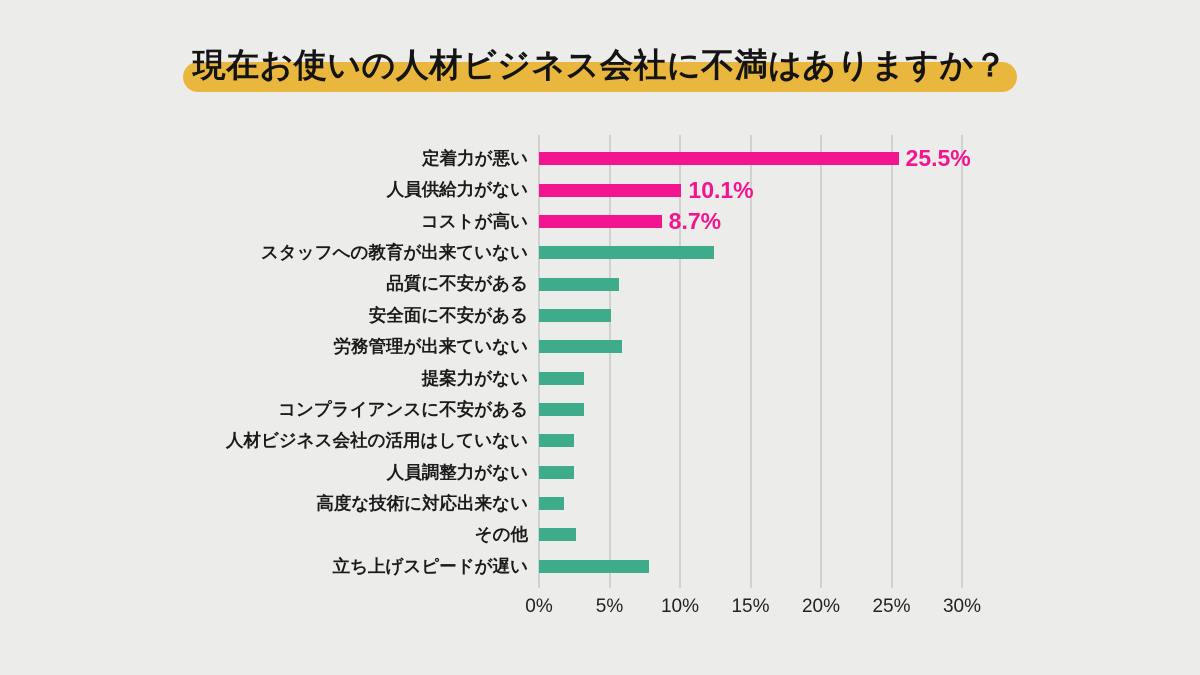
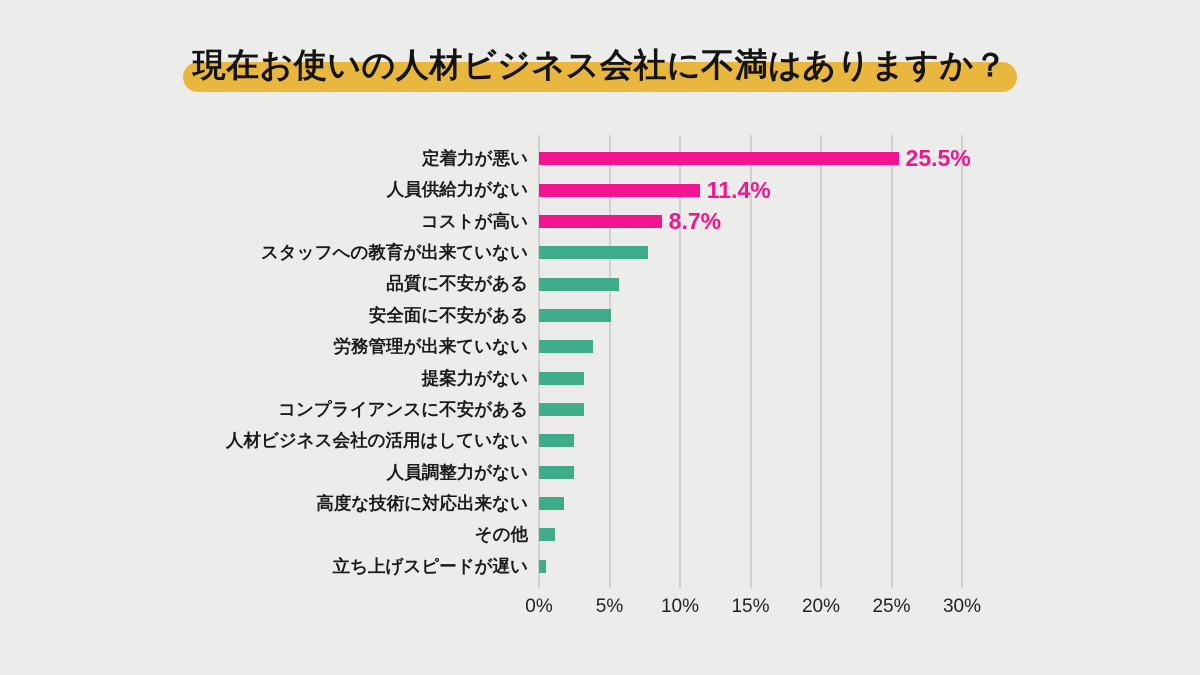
人員供給力がない: 10.1% -> 11.4%
スタッフへの教育が出来ていない: 12.4% -> 7.7%
労務管理が出来ていない: 5.9% -> 3.8%
その他: 2.6% -> 1.1%
立ち上げスピードが遅い: 7.8% -> 0.5%
